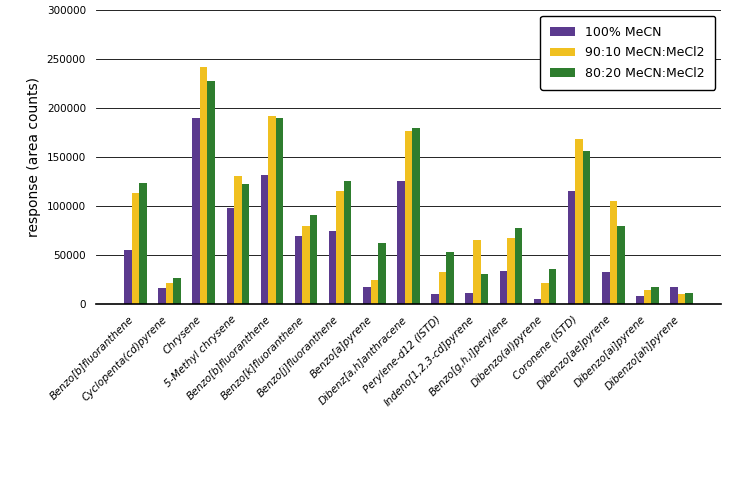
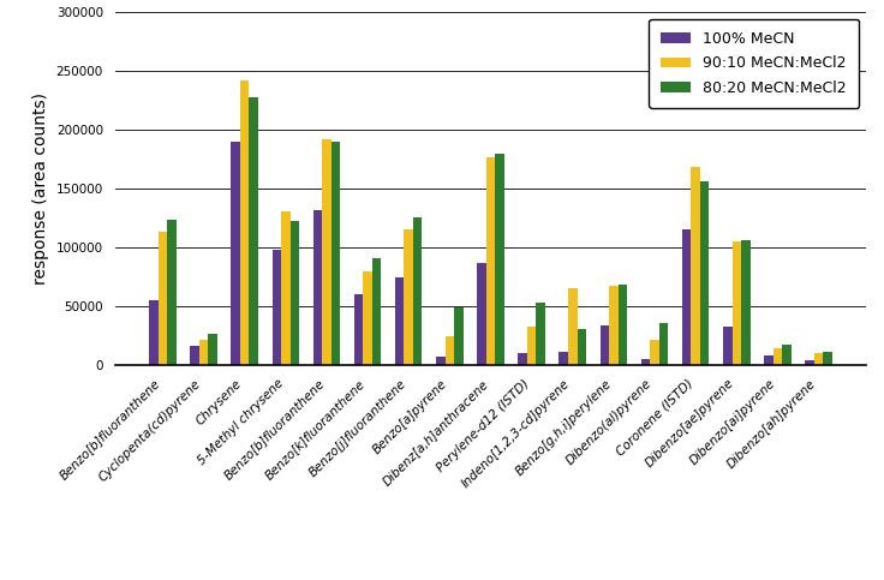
100% MeCN/Benzo[k]fluoranthene: 70000 -> 60000
100% MeCN/Benzo[a]pyrene: 18000 -> 7000
80:20 MeCN:MeCl2/Benzo[a]pyrene: 62000 -> 49000
100% MeCN/Dibenz[a,h]anthracene: 126000 -> 87000
80:20 MeCN:MeCl2/Benzo[g,h,i]perylene: 78000 -> 69000
80:20 MeCN:MeCl2/Dibenzo[ae]pyrene: 80000 -> 106000
100% MeCN/Dibenzo[ah]pyrene: 18000 -> 4000
